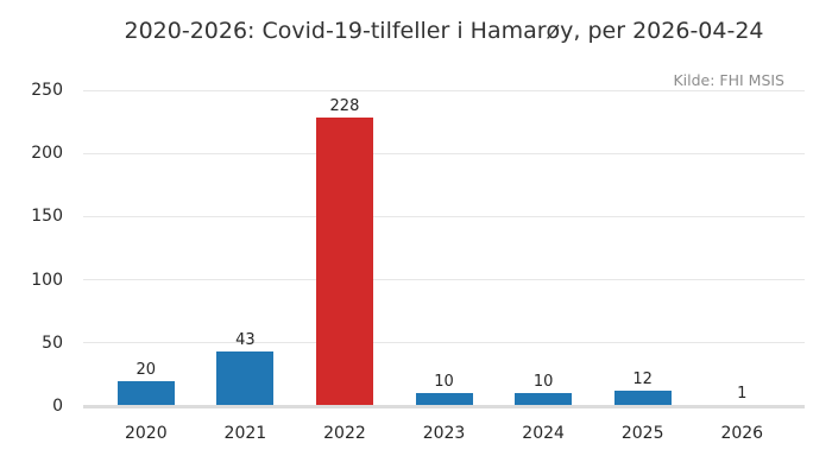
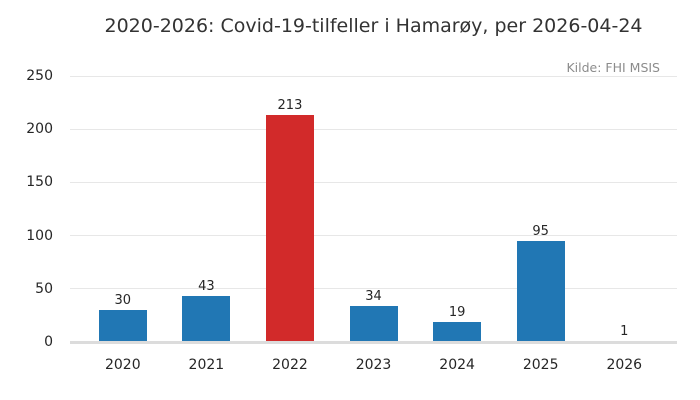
2020: 20 -> 30
2022: 228 -> 213
2023: 10 -> 34
2024: 10 -> 19
2025: 12 -> 95
